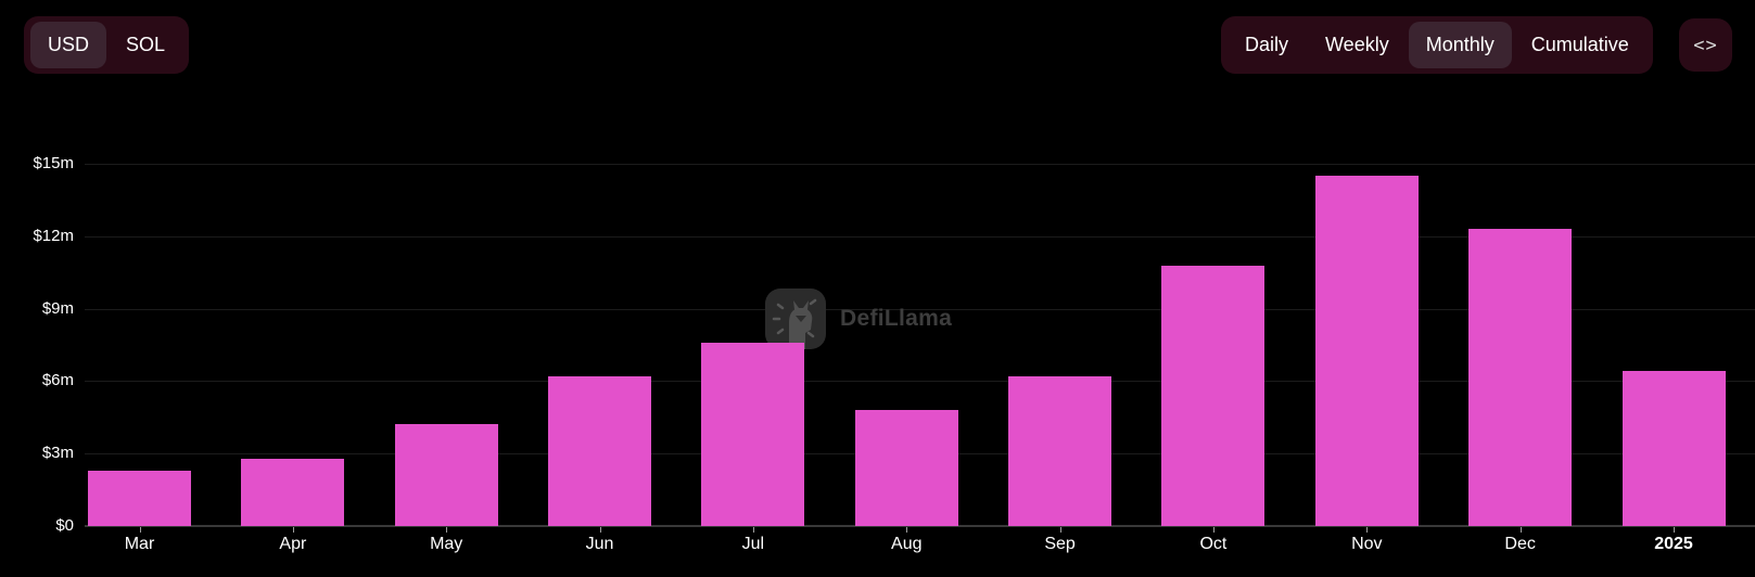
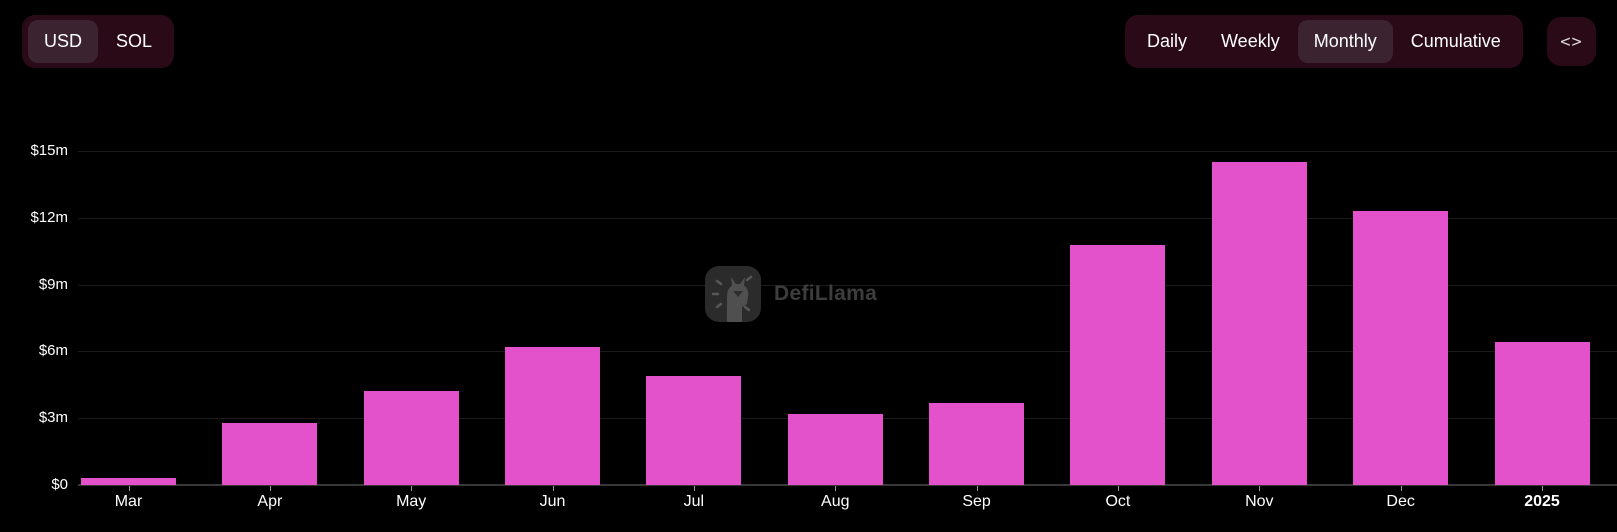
Mar: $2.3m -> $0.3m
Jul: $7.6m -> $4.9m
Aug: $4.8m -> $3.2m
Sep: $6.2m -> $3.7m
